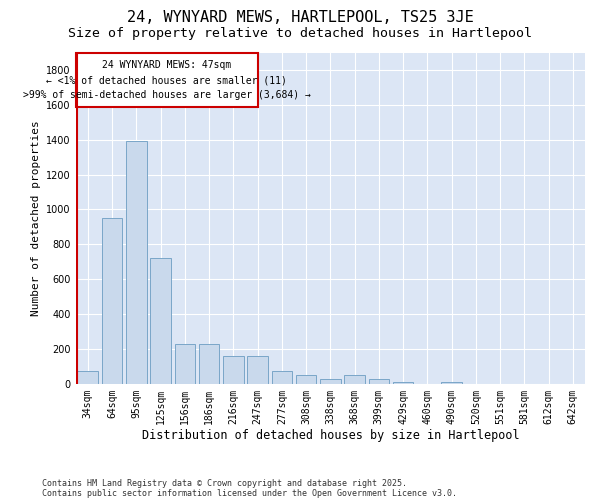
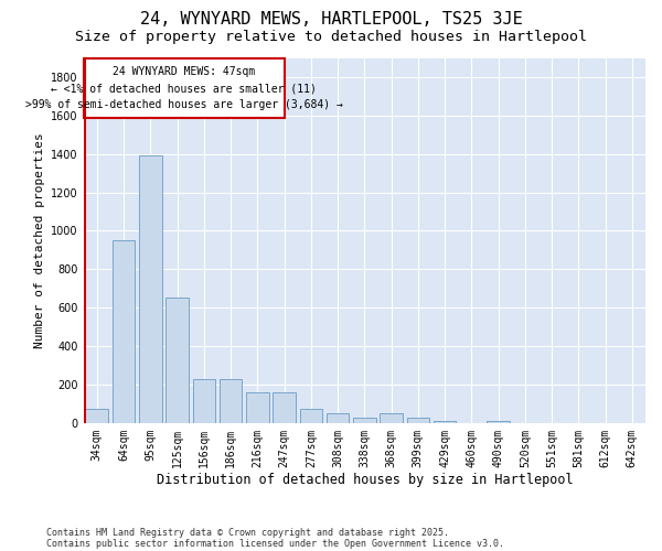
125sqm: 720 -> 650
